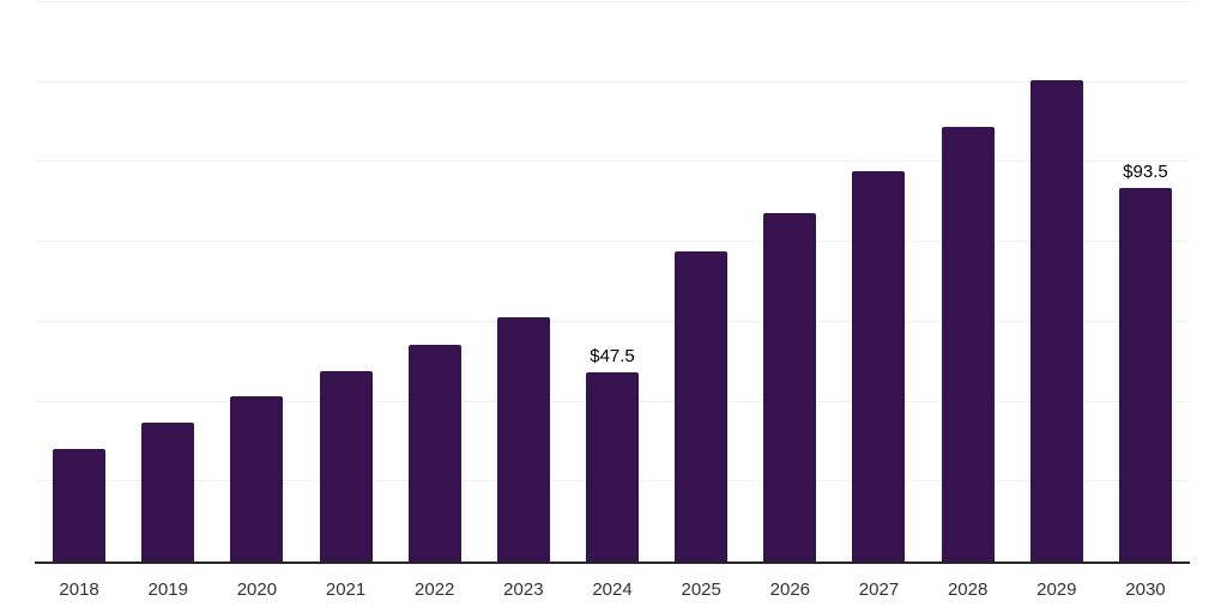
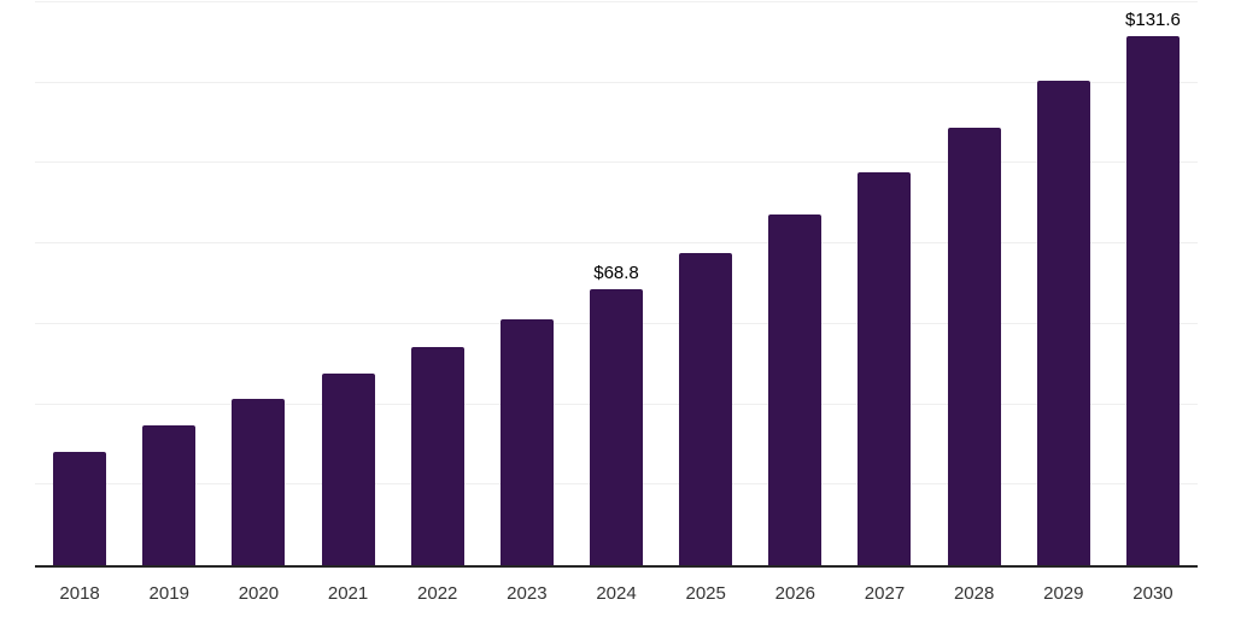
2024: $47.5 -> $68.8
2030: $93.5 -> $131.6
